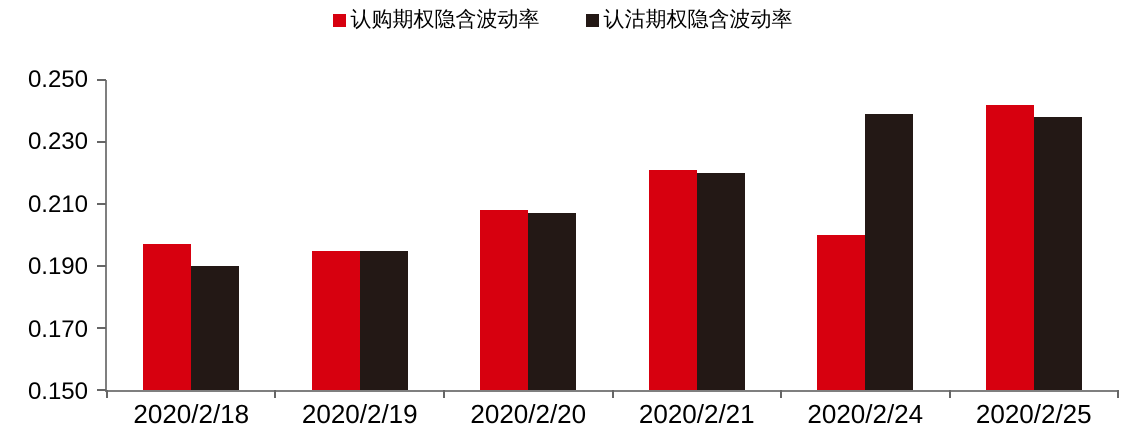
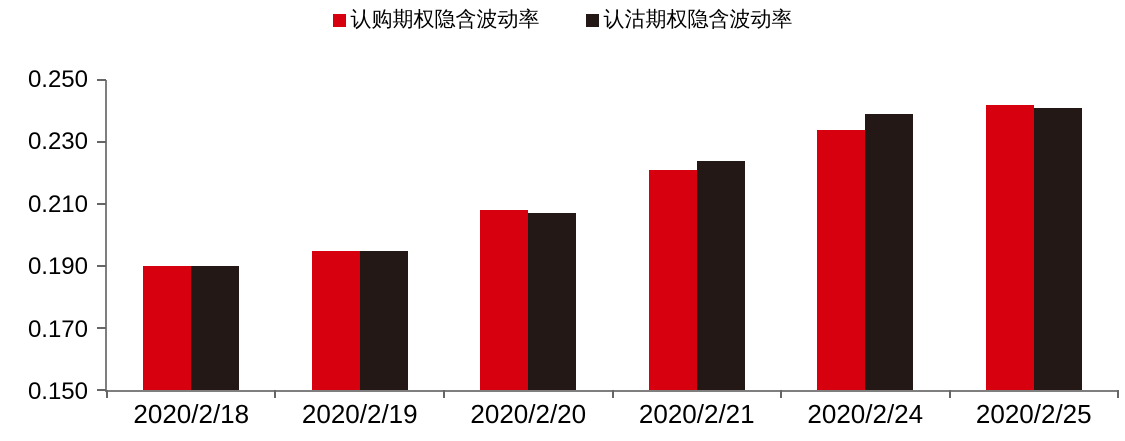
认购期权隐含波动率/2020/2/18: 0.197 -> 0.190
认沽期权隐含波动率/2020/2/21: 0.220 -> 0.224
认购期权隐含波动率/2020/2/24: 0.200 -> 0.234
认沽期权隐含波动率/2020/2/25: 0.238 -> 0.241
